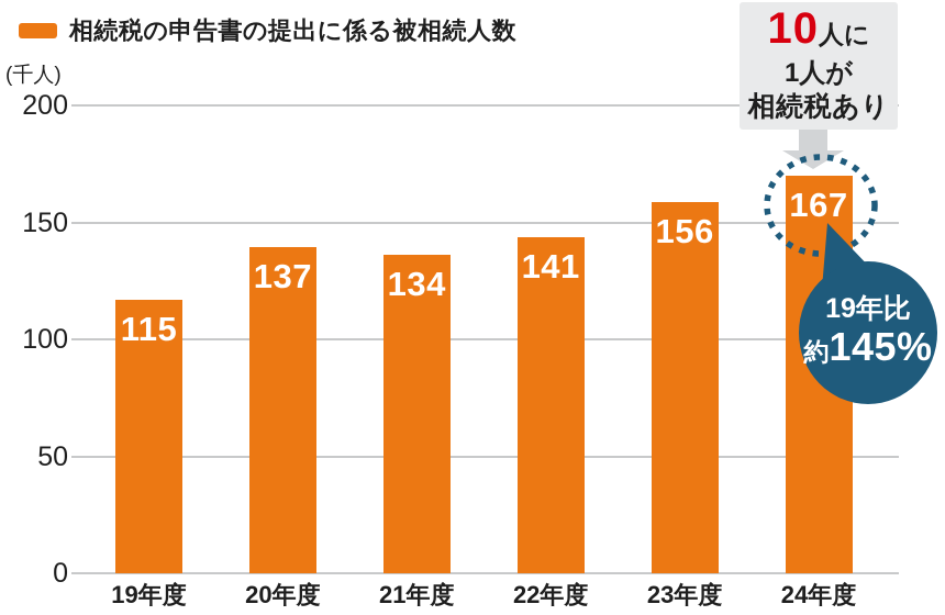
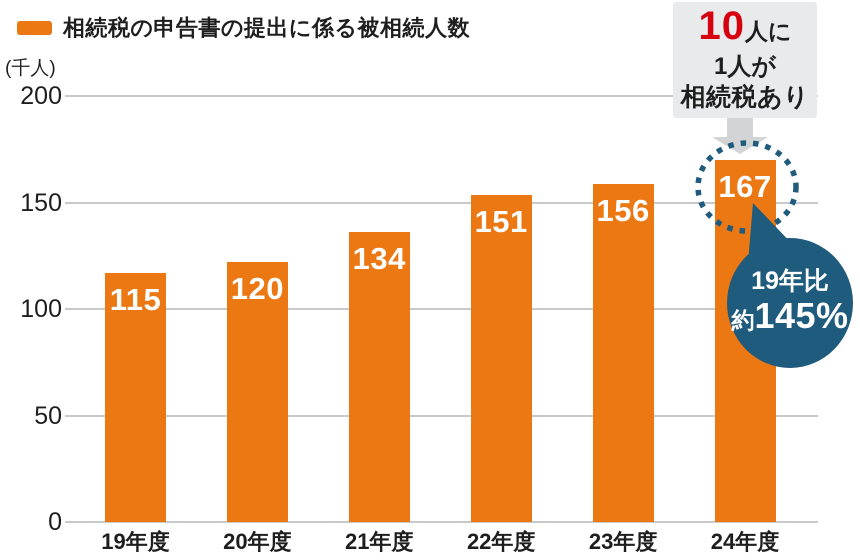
20年度: 137 -> 120
22年度: 141 -> 151
